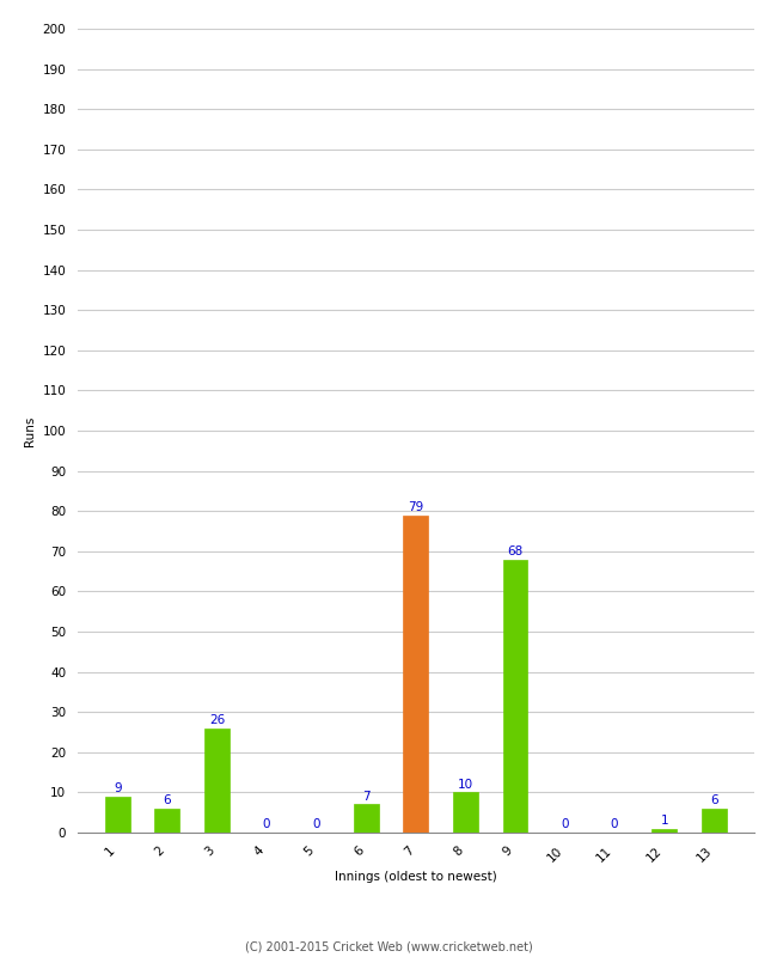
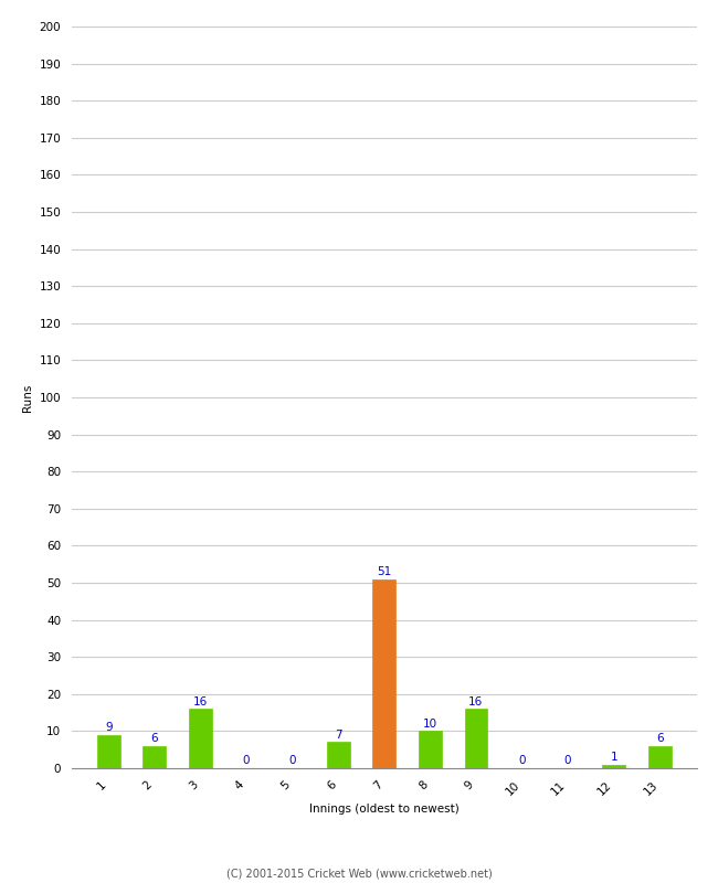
3: 26 -> 16
7: 79 -> 51
9: 68 -> 16
